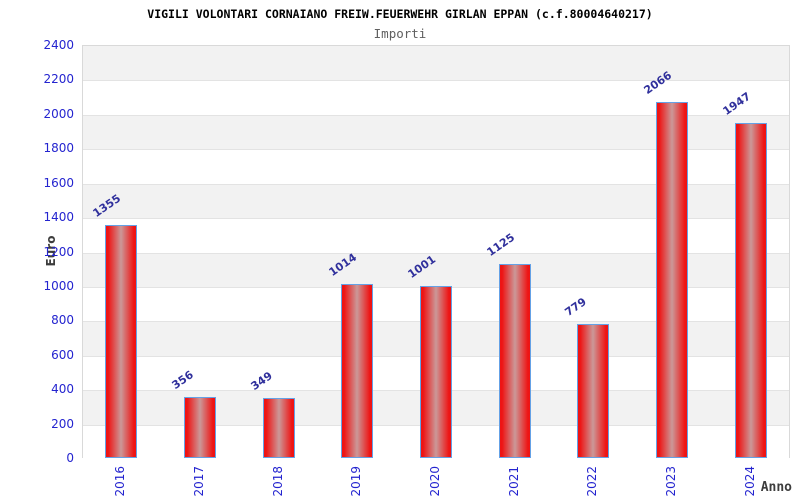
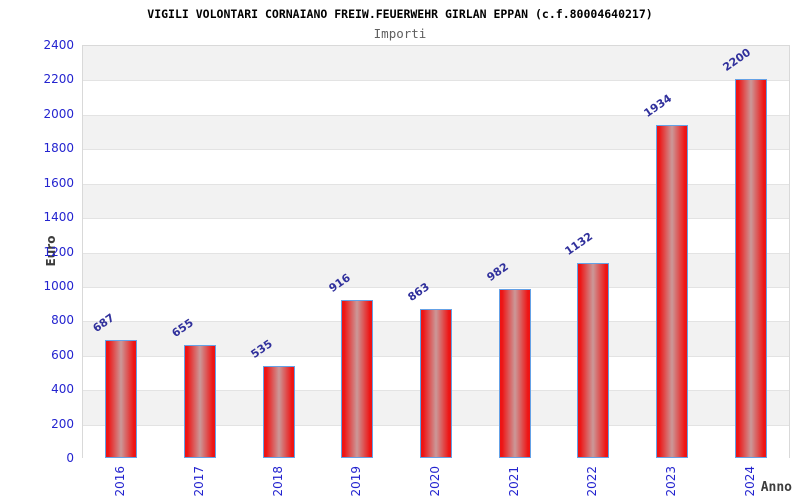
2016: 1355 -> 687
2017: 356 -> 655
2018: 349 -> 535
2019: 1014 -> 916
2020: 1001 -> 863
2021: 1125 -> 982
2022: 779 -> 1132
2023: 2066 -> 1934
2024: 1947 -> 2200
